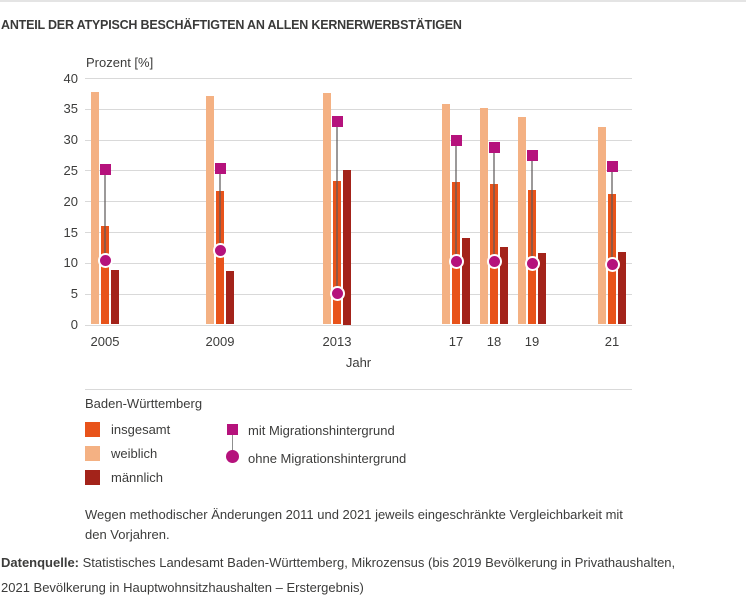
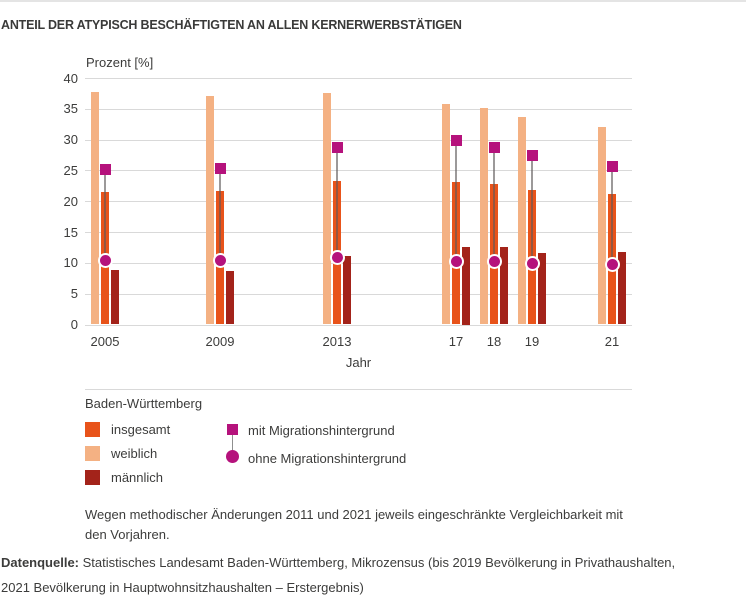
insgesamt/2005: 16 -> 22
ohne Migrationshintergrund/2009: 12 -> 10
männlich/2013: 25 -> 11
mit Migrationshintergrund/2013: 33 -> 29
ohne Migrationshintergrund/2013: 5 -> 11
männlich/17: 14 -> 12
